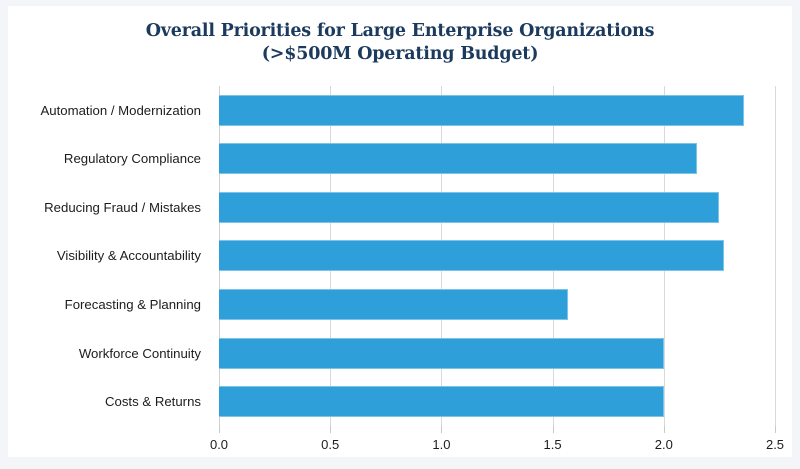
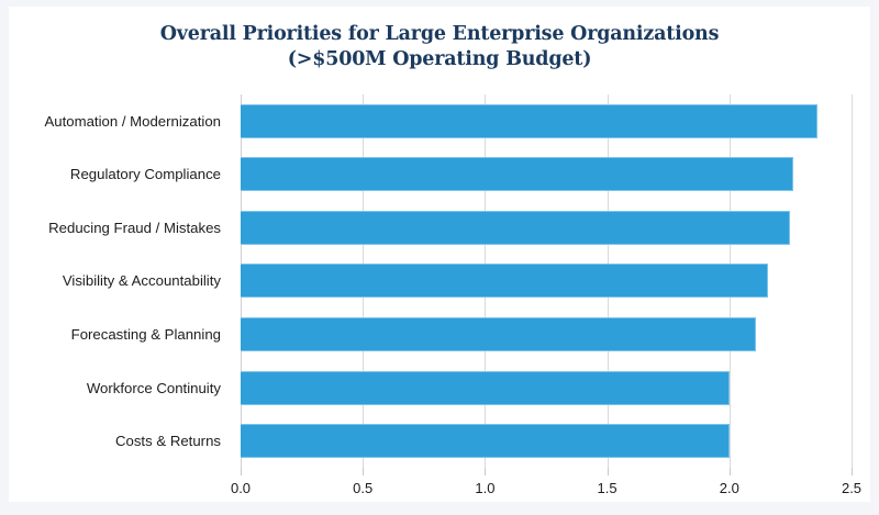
Regulatory Compliance: 2.15 -> 2.26
Visibility & Accountability: 2.27 -> 2.16
Forecasting & Planning: 1.57 -> 2.11
